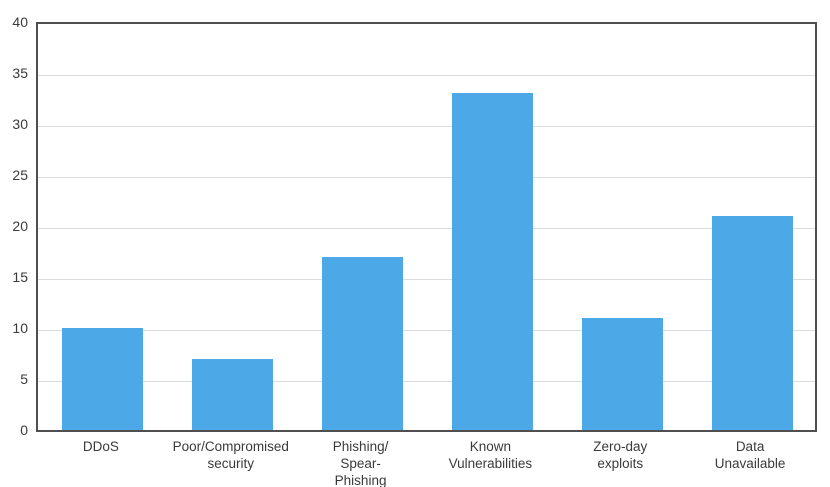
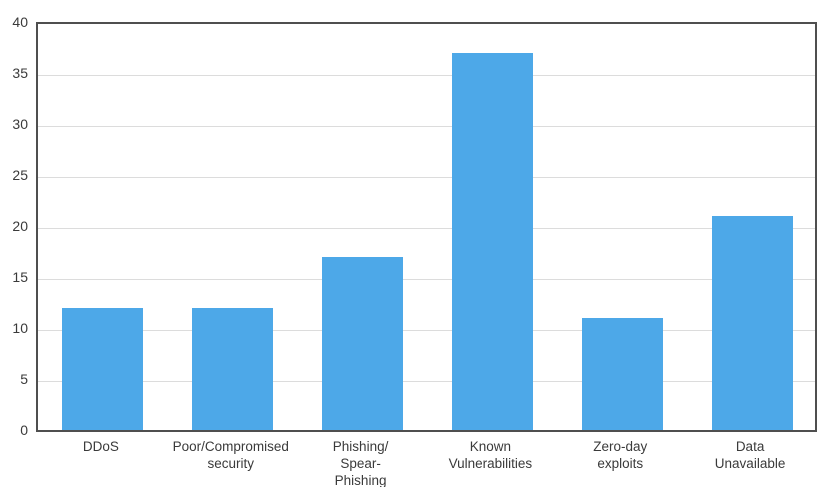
DDoS: 10 -> 12
Poor/Compromised security: 7 -> 12
Known Vulnerabilities: 33 -> 37
